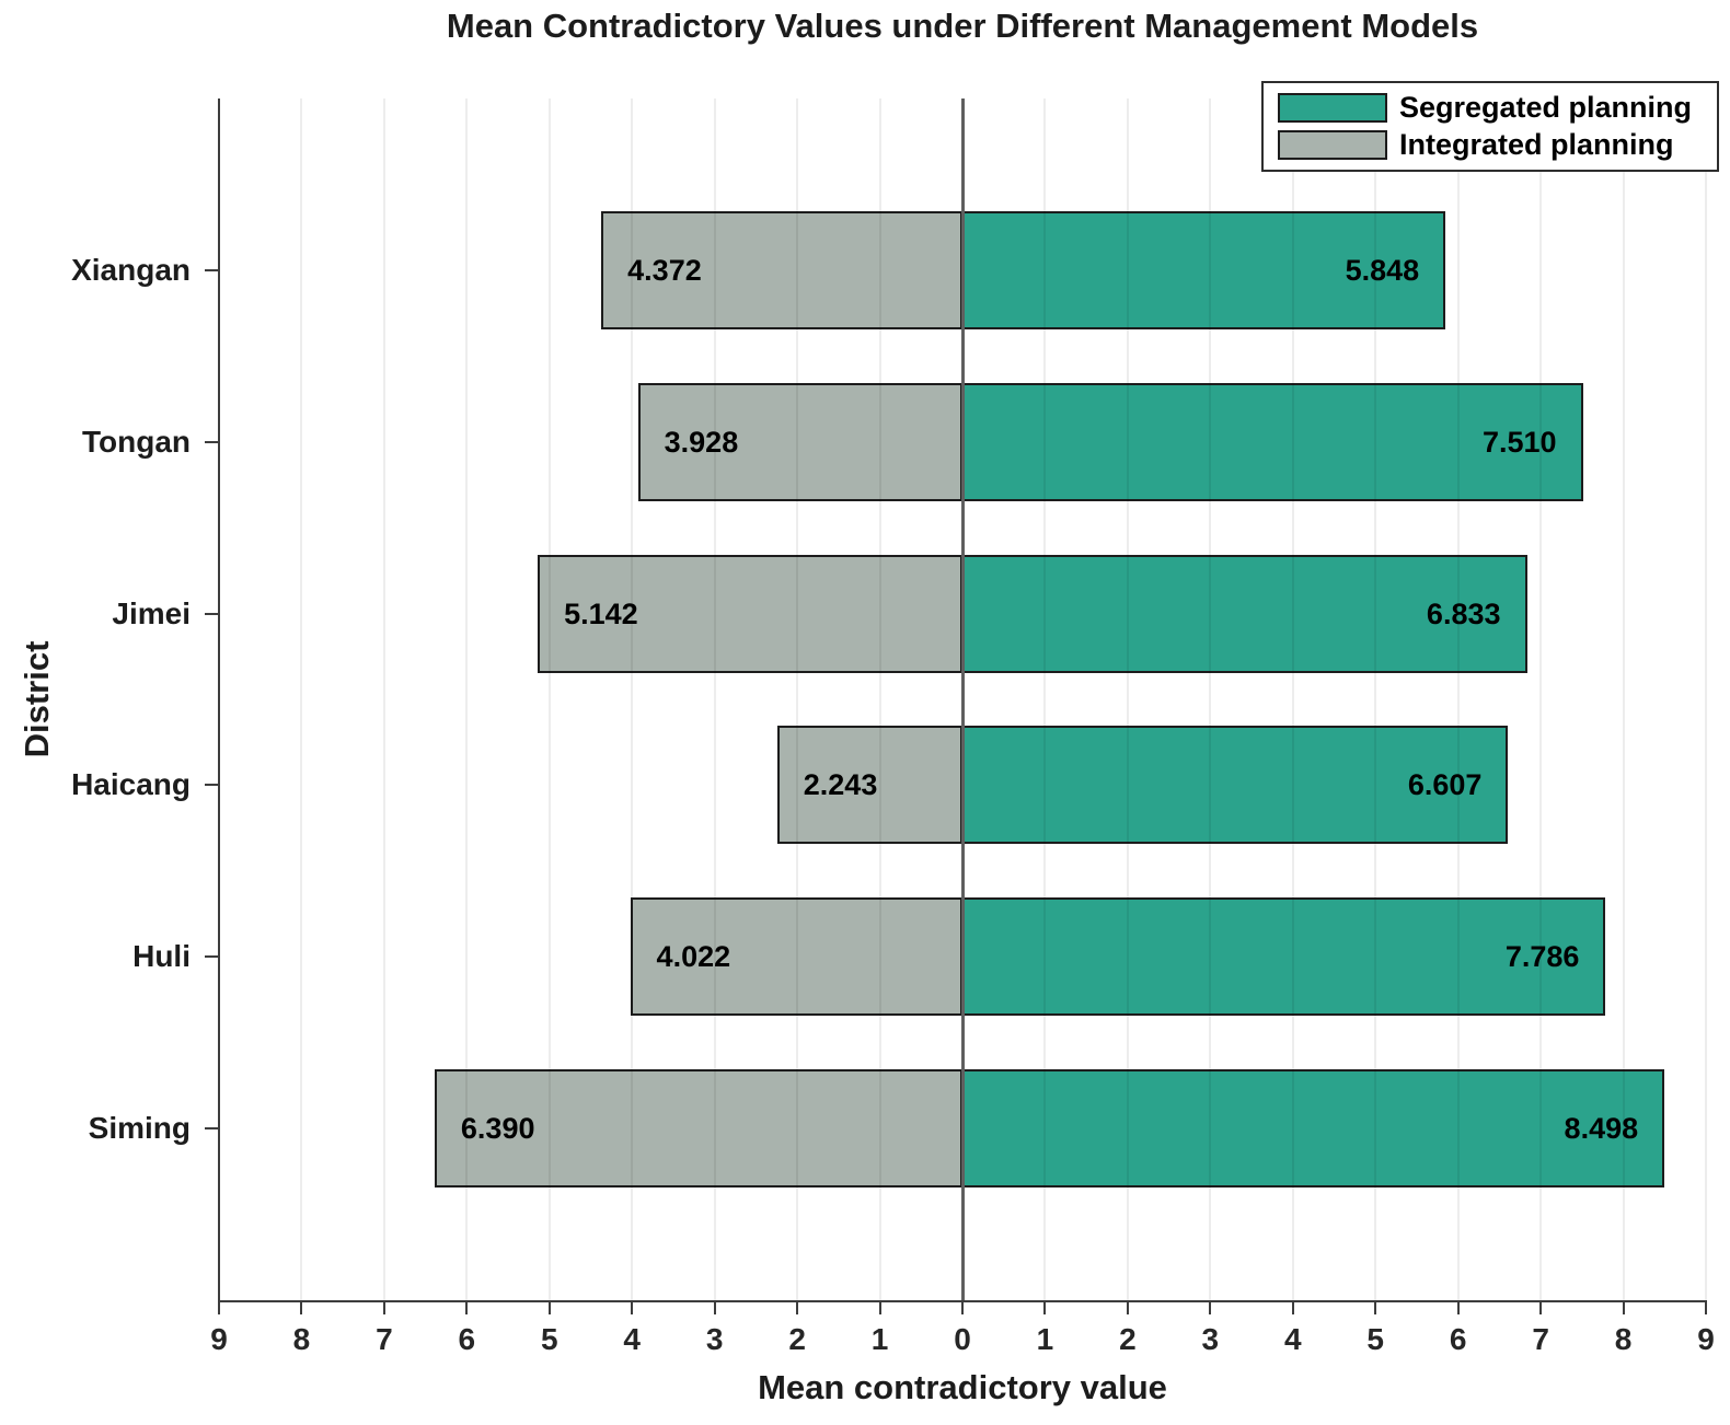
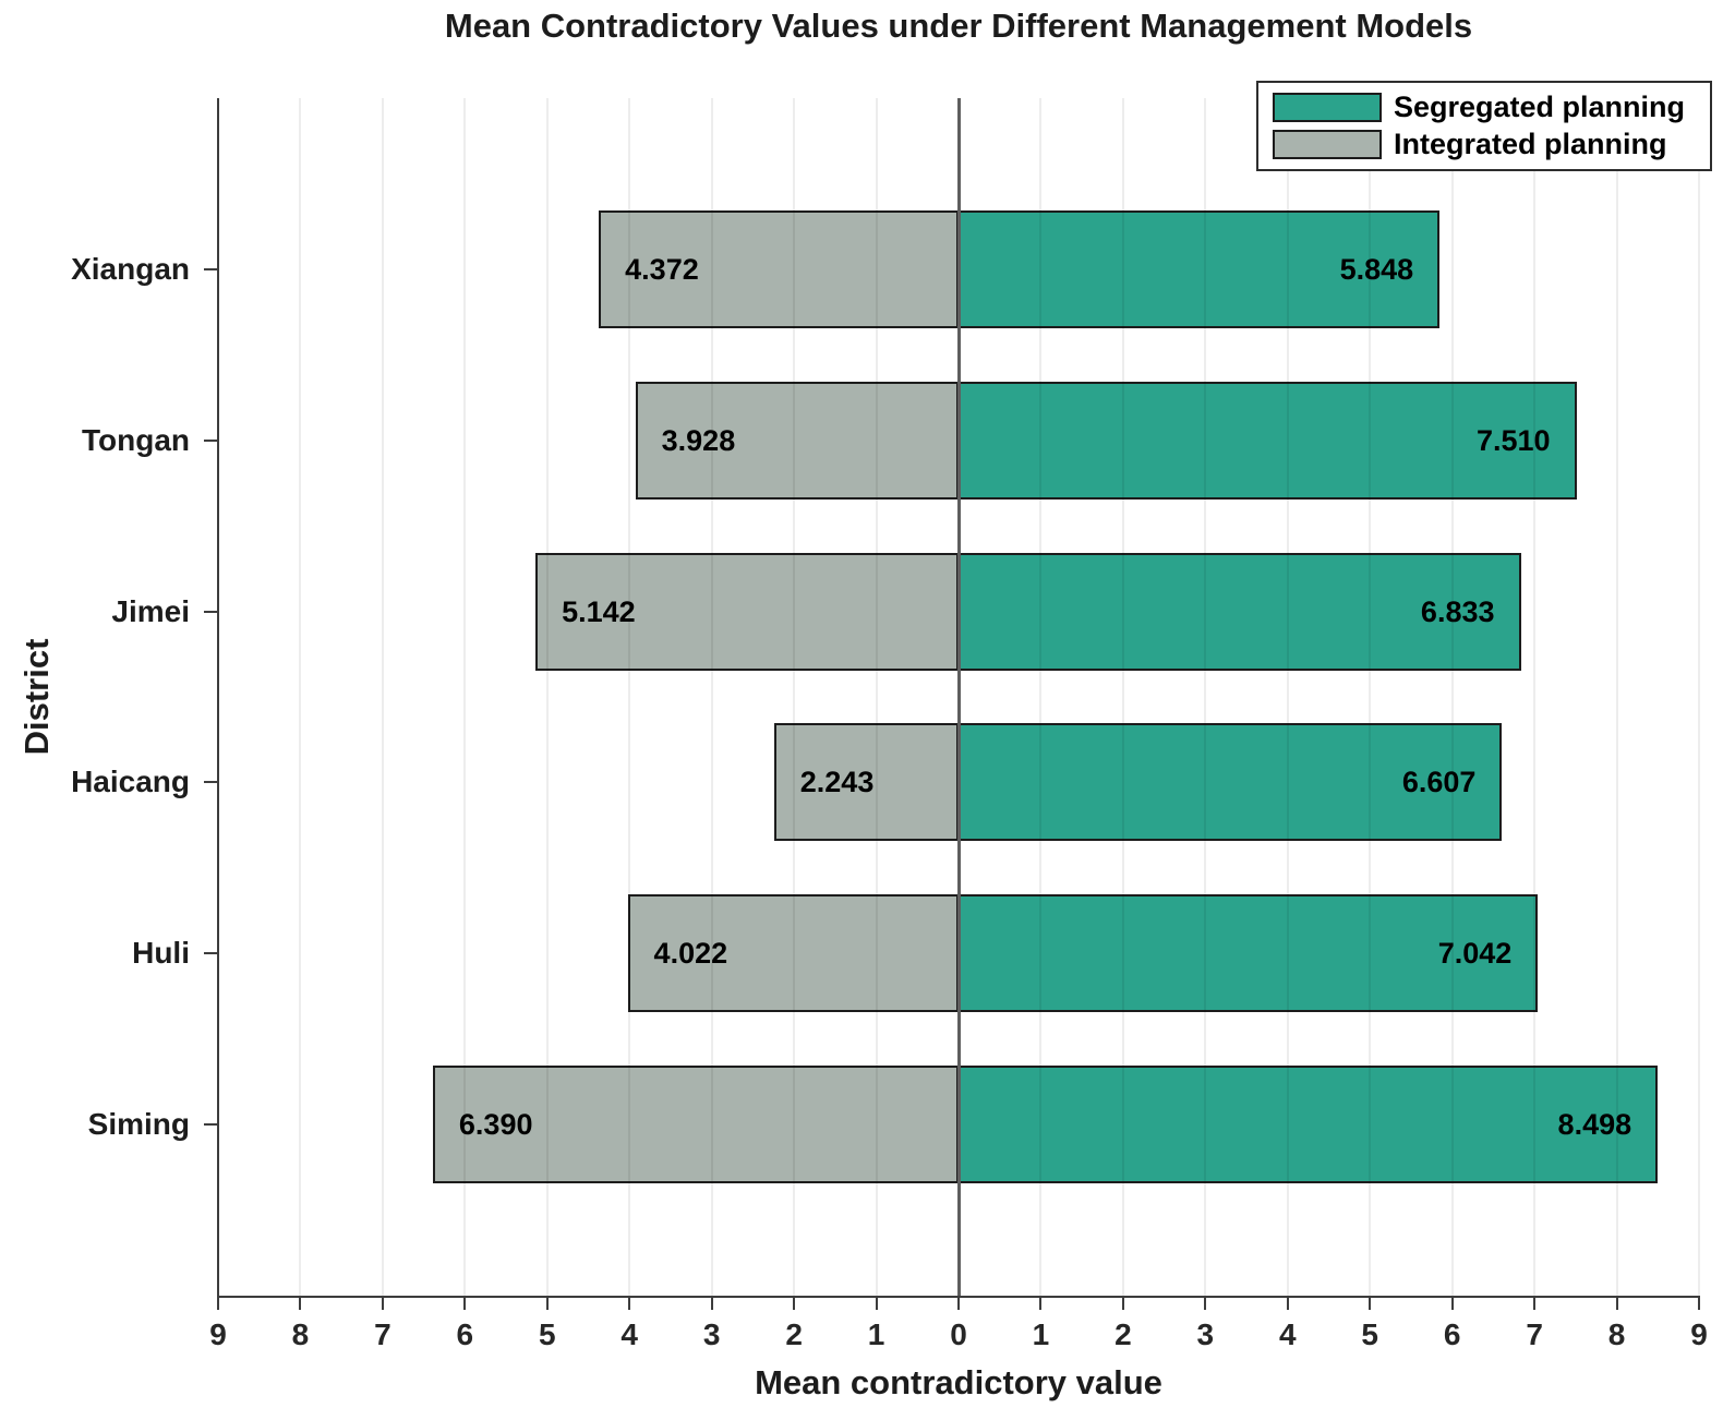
Segregated planning/Huli: 7.786 -> 7.042
